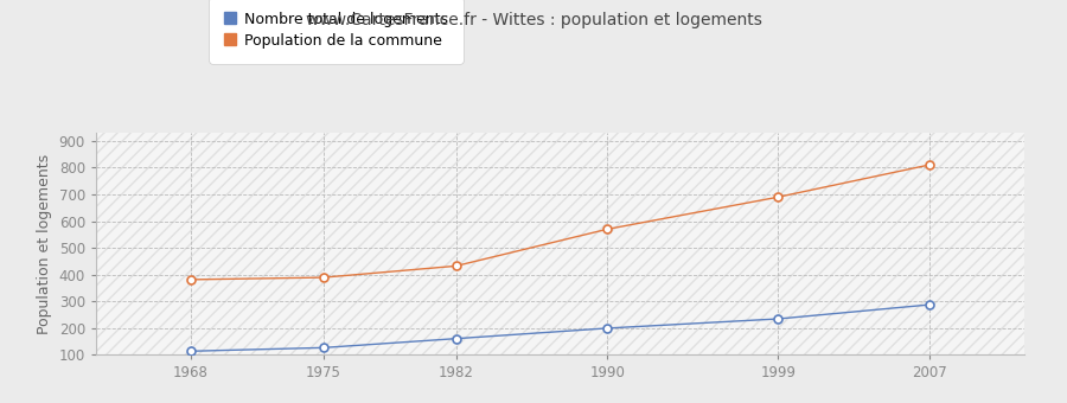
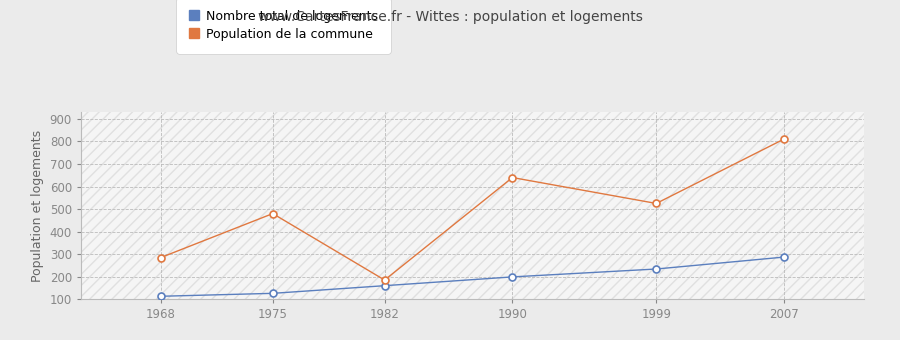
Population de la commune/1968: 381 -> 285
Population de la commune/1975: 389 -> 480
Population de la commune/1982: 432 -> 185
Population de la commune/1990: 570 -> 640
Population de la commune/1999: 690 -> 525
